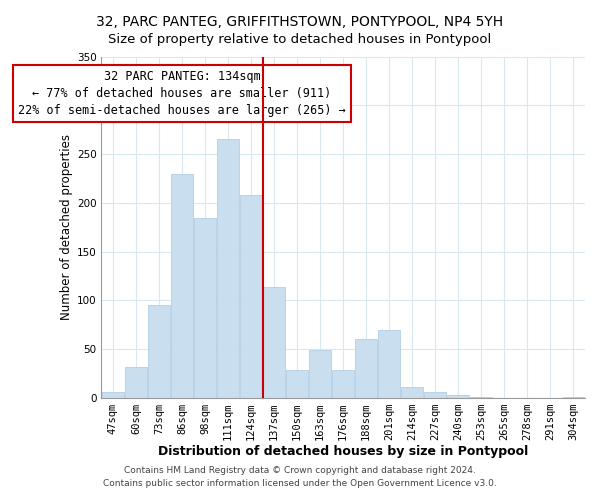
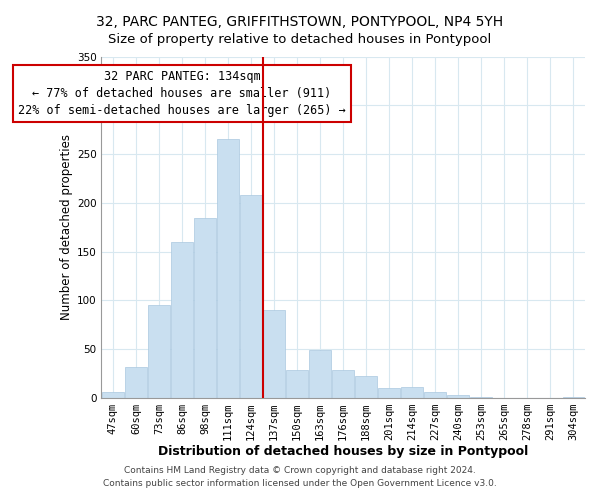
86sqm: 230 -> 160
137sqm: 114 -> 90
188sqm: 60 -> 23
201sqm: 70 -> 10
